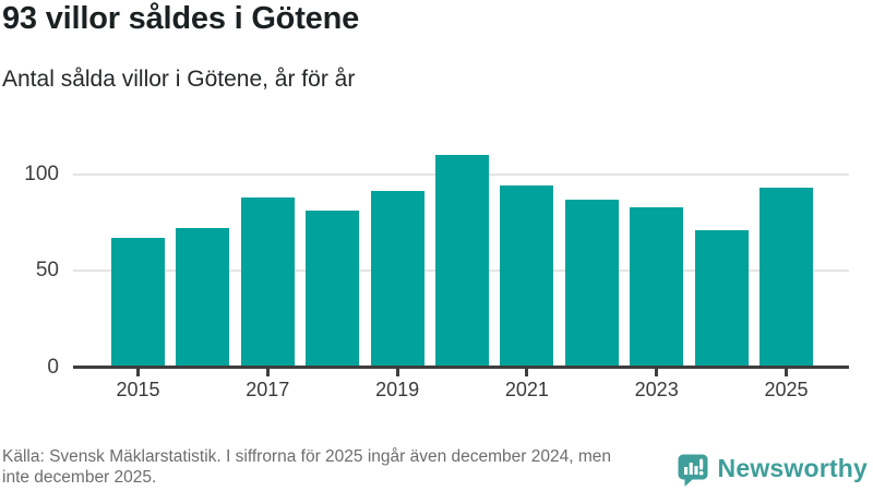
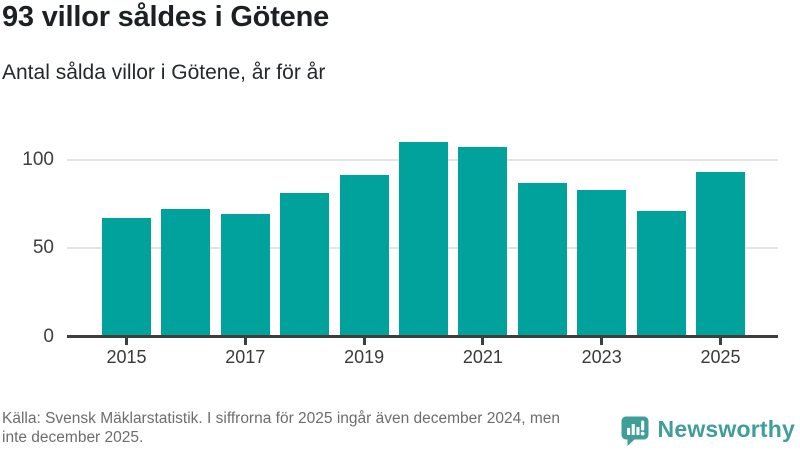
2017: 88 -> 69
2021: 94 -> 107
